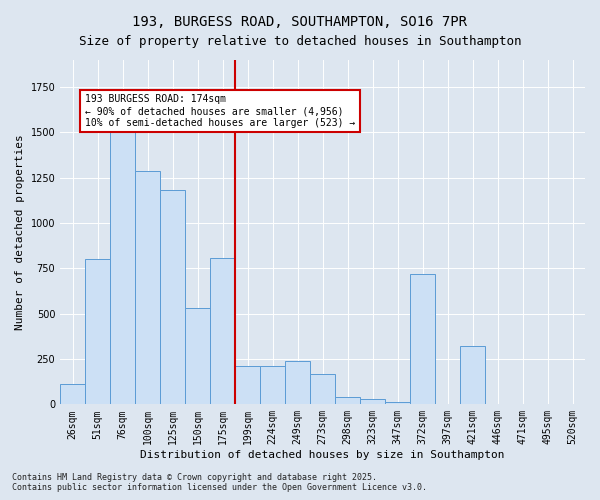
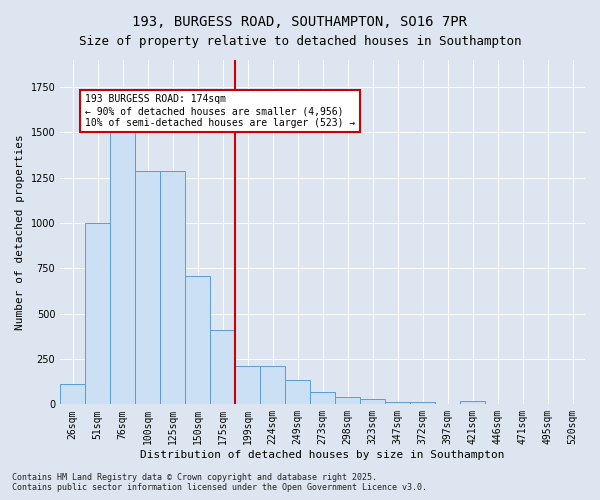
51sqm: 800 -> 1000
125sqm: 1180 -> 1290
150sqm: 530 -> 710
175sqm: 810 -> 410
249sqm: 240 -> 140
273sqm: 170 -> 70
372sqm: 720 -> 20
421sqm: 320 -> 20
